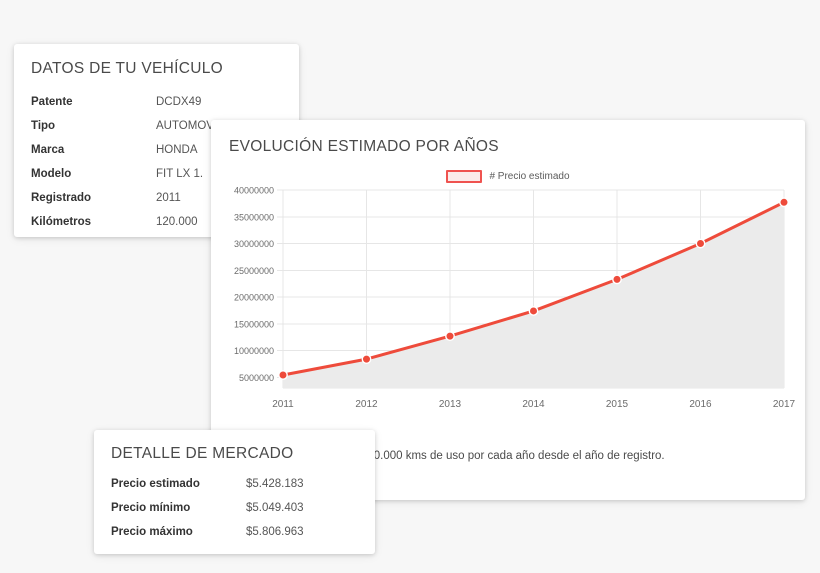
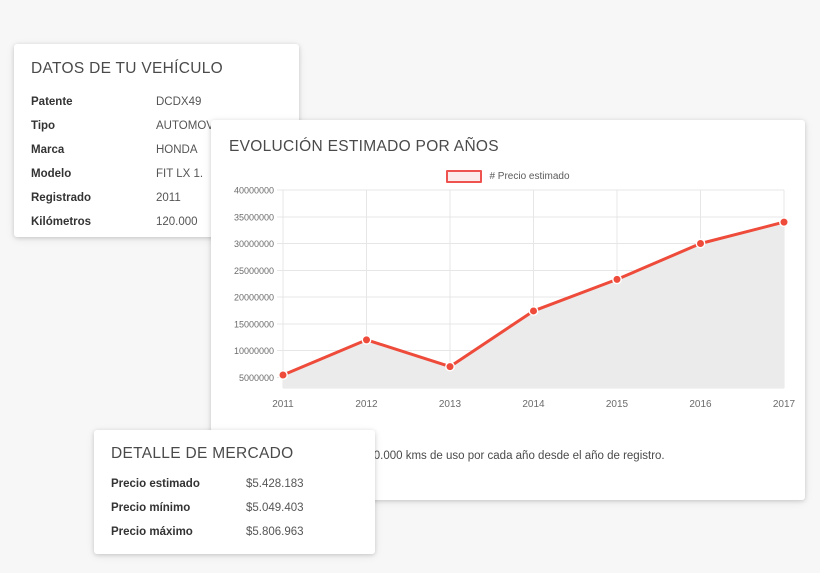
2012: 8000000 -> 12000000
2013: 13000000 -> 7000000
2017: 38000000 -> 34000000
